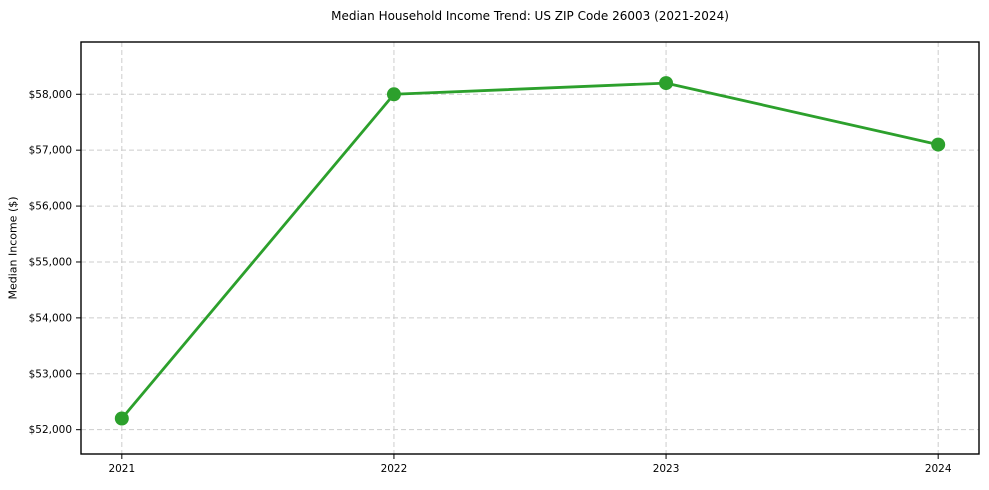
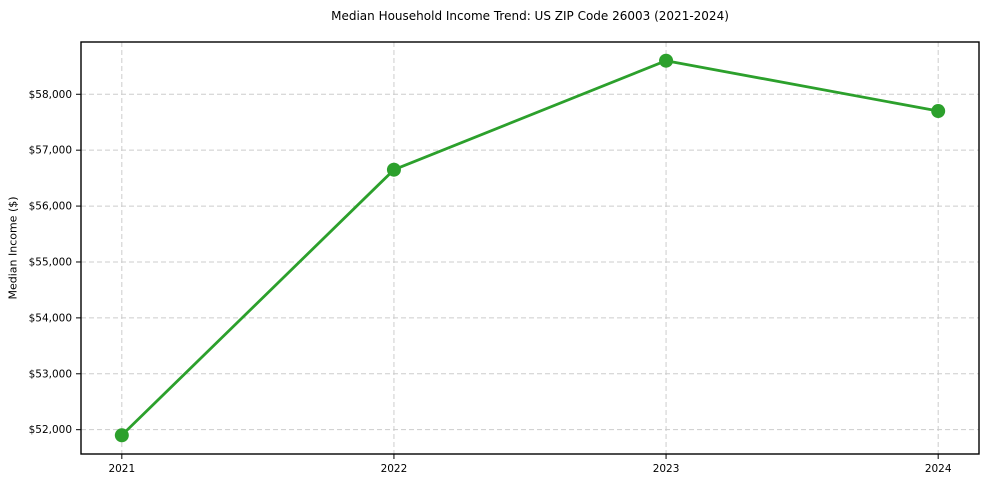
2021: $52200 -> $51900
2022: $58000 -> $56600
2023: $58200 -> $58600
2024: $57100 -> $57700
